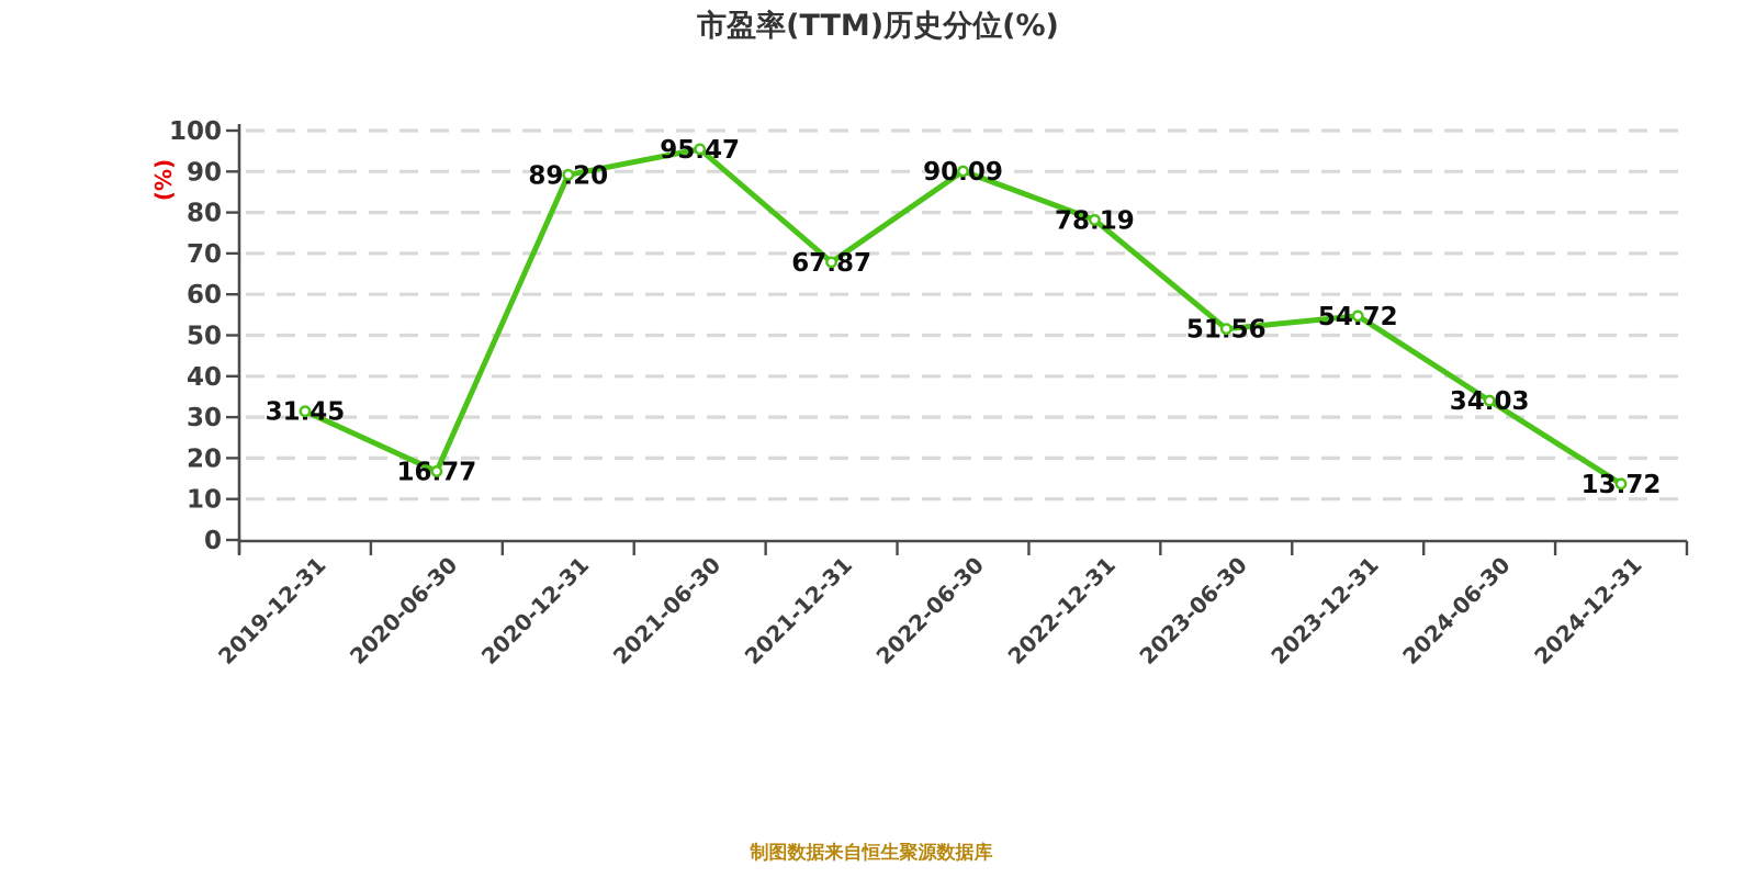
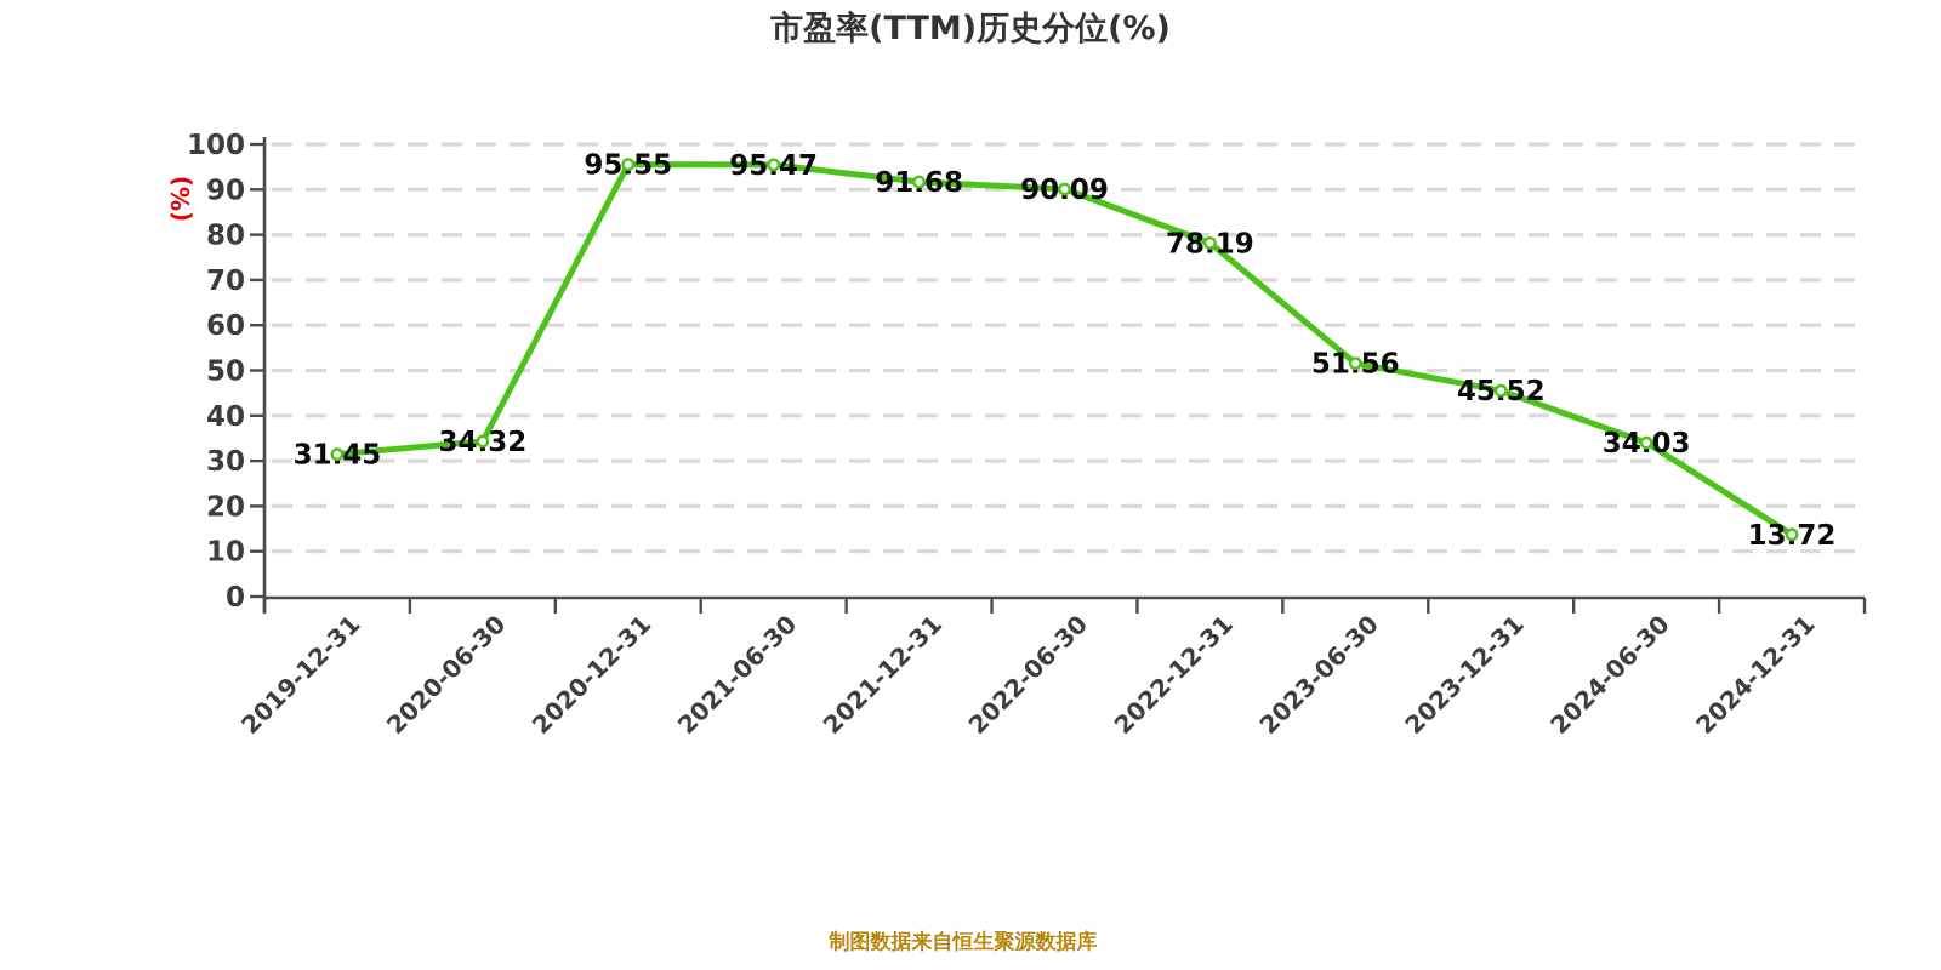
2020-06-30: 16.77 -> 34.32
2020-12-31: 89.20 -> 95.55
2021-12-31: 67.87 -> 91.68
2023-12-31: 54.72 -> 45.52
